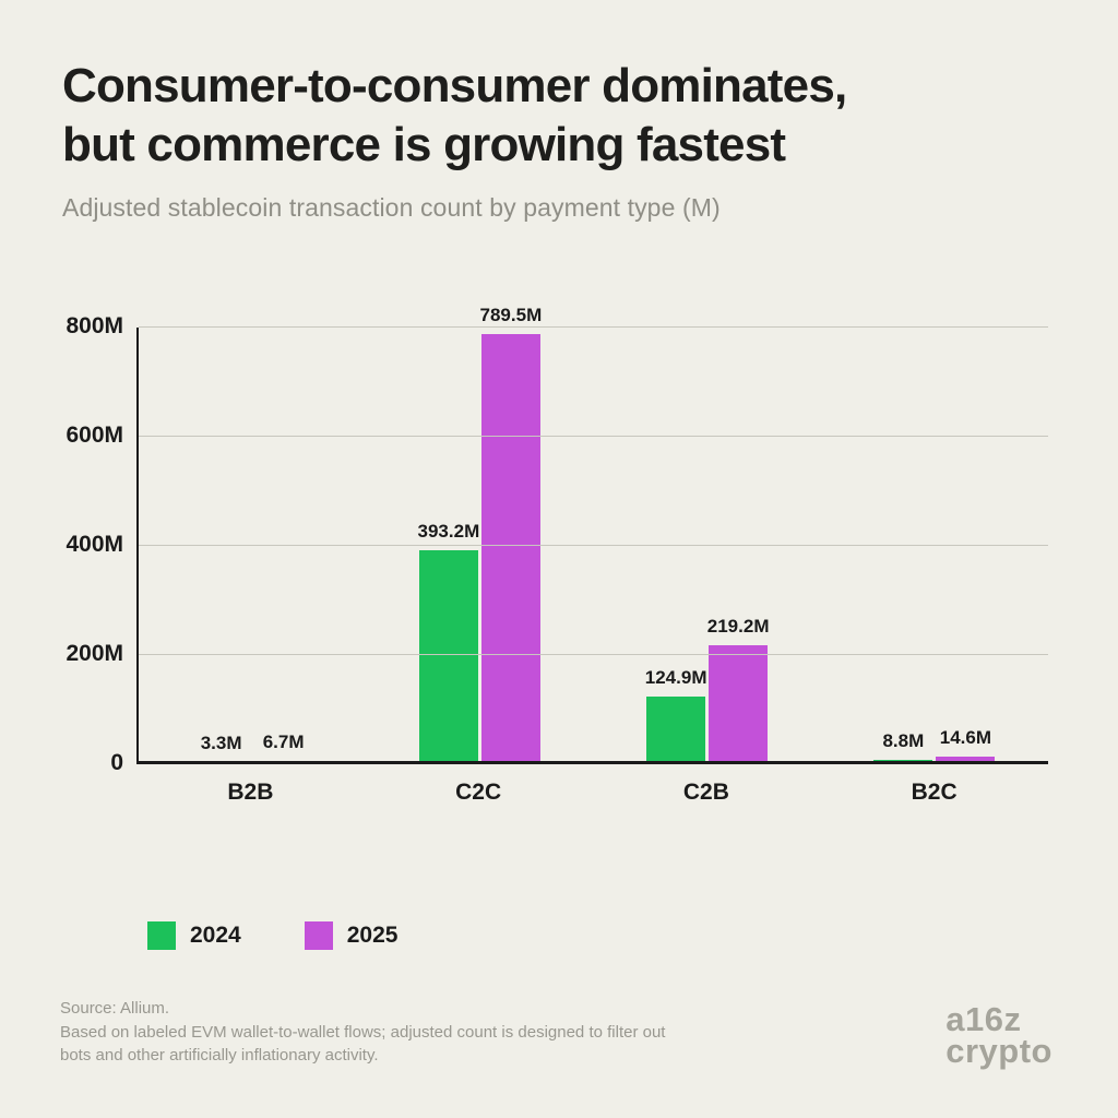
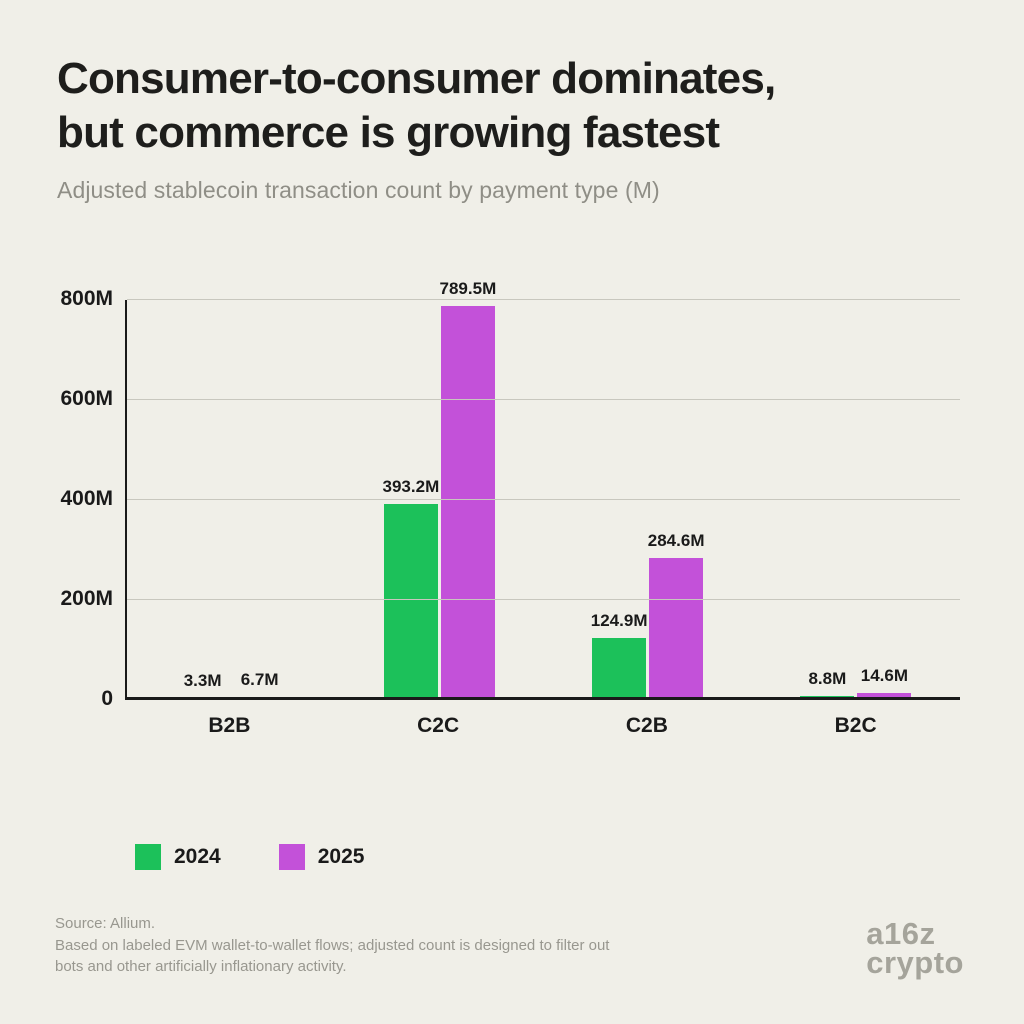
2025/C2B: 219.2M -> 284.6M
